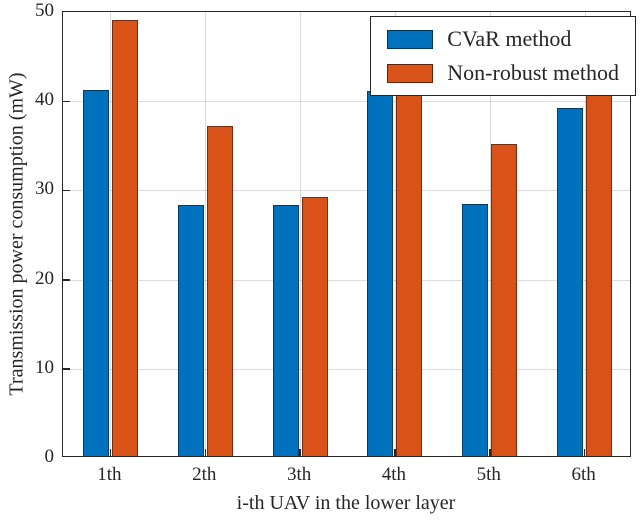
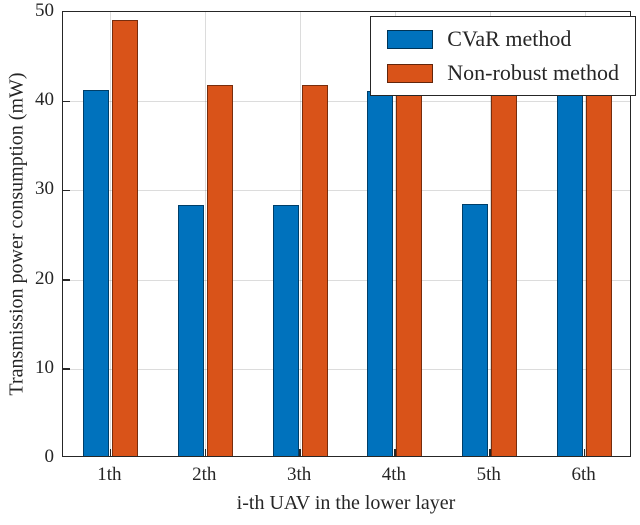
Non-robust method/2th: 37 -> 42
Non-robust method/3th: 29 -> 42
Non-robust method/5th: 35 -> 41
CVaR method/6th: 39 -> 41
